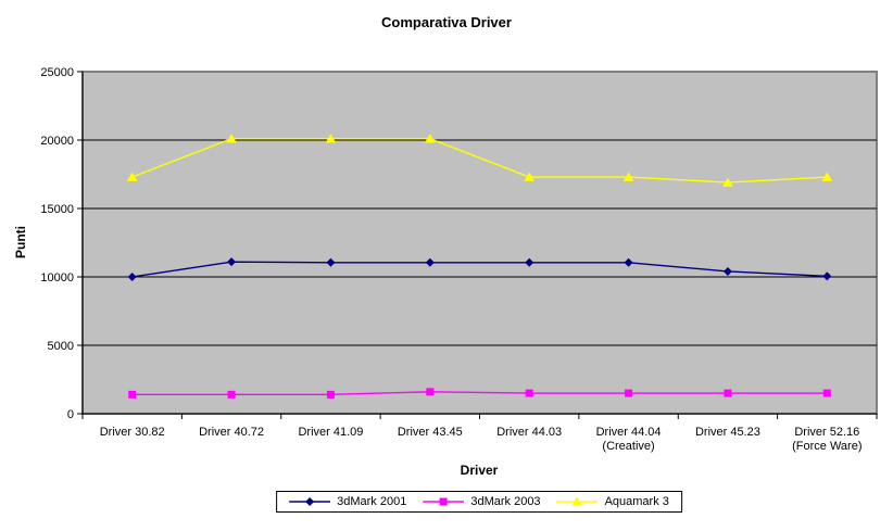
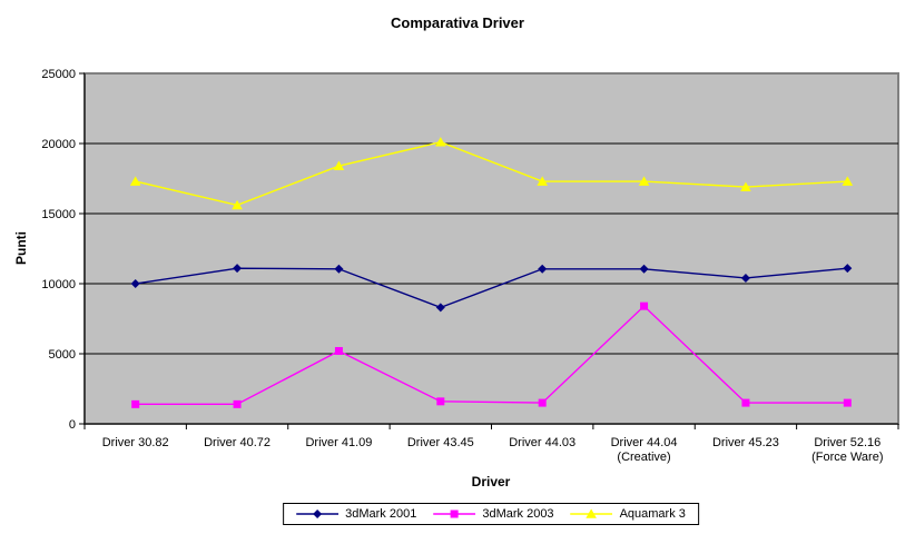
Aquamark 3/Driver 40.72: 20100 -> 15600
3dMark 2003/Driver 41.09: 1400 -> 5200
Aquamark 3/Driver 41.09: 20100 -> 18400
3dMark 2001/Driver 43.45: 11000 -> 8300
3dMark 2003/Driver 44.04 (Creative): 1500 -> 8400
3dMark 2001/Driver 52.16 (Force Ware): 10000 -> 11100
